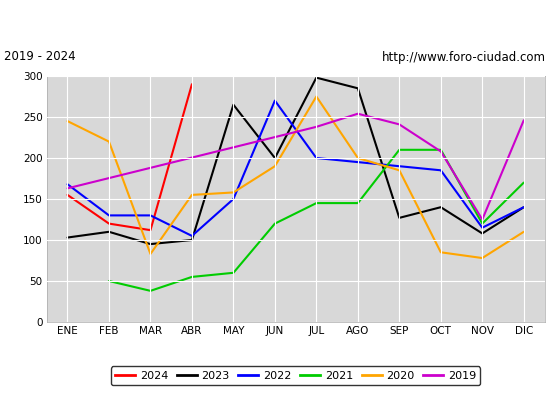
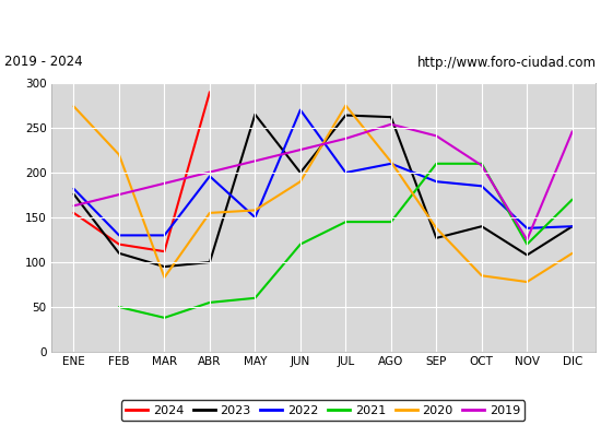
2023/ENE: 103 -> 176
2022/ENE: 168 -> 182
2020/ENE: 245 -> 274
2022/ABR: 105 -> 196
2023/JUL: 298 -> 264
2023/AGO: 285 -> 262
2022/AGO: 195 -> 210
2020/AGO: 200 -> 212
2020/SEP: 185 -> 138
2022/NOV: 115 -> 138
